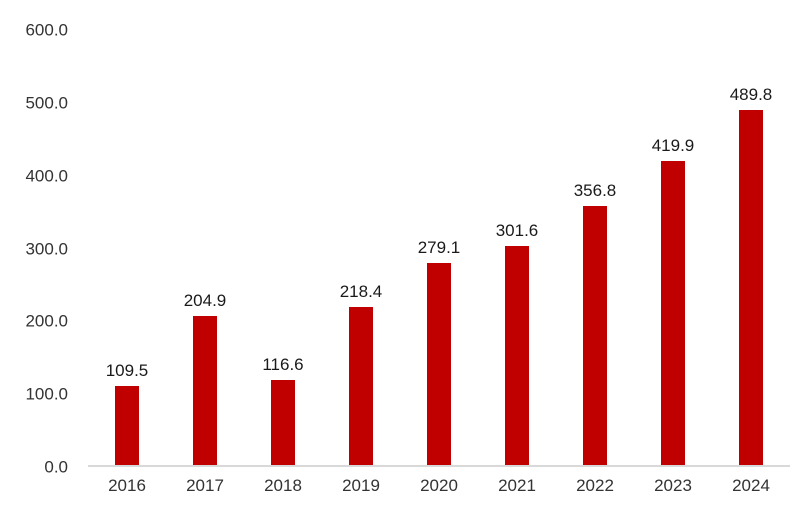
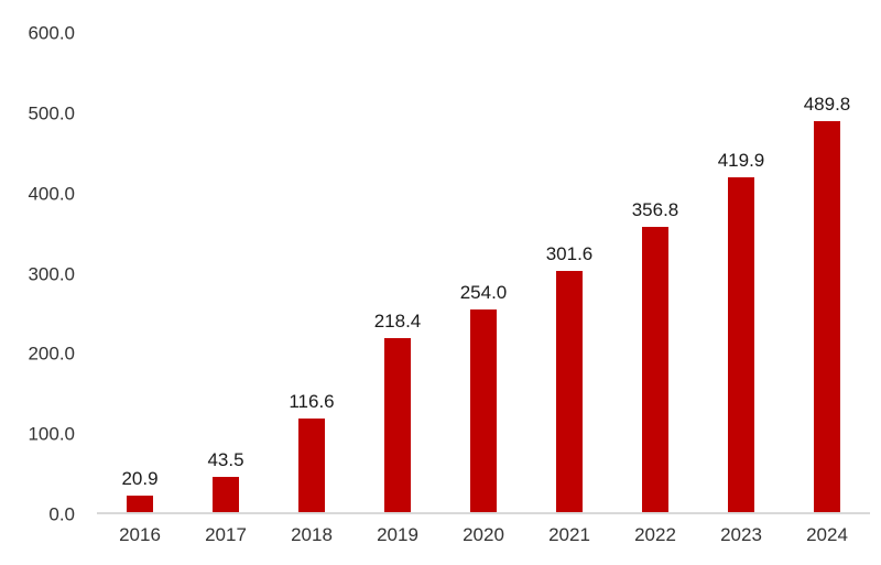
2016: 109.5 -> 20.9
2017: 204.9 -> 43.5
2020: 279.1 -> 254.0
